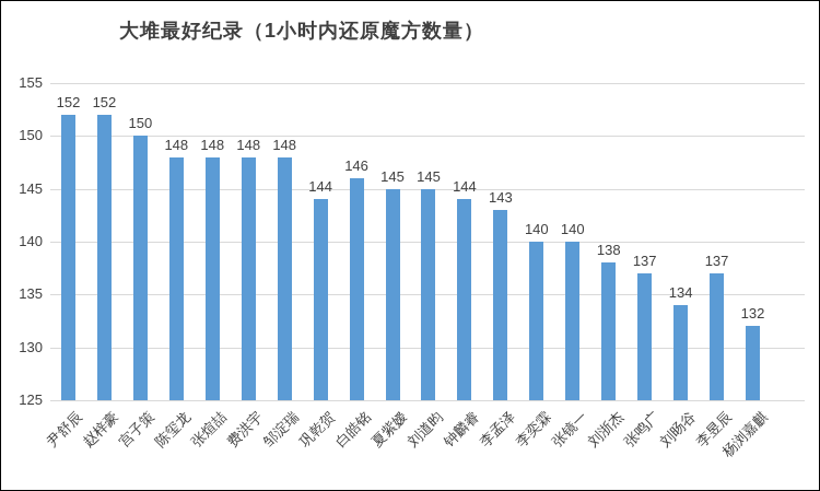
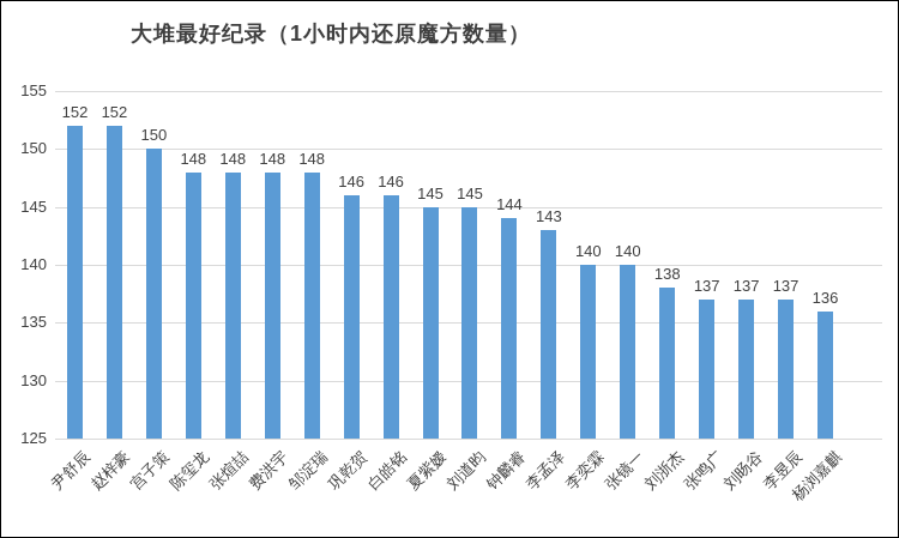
巩乾贺: 144 -> 146
刘旸谷: 134 -> 137
杨浏嘉麒: 132 -> 136
